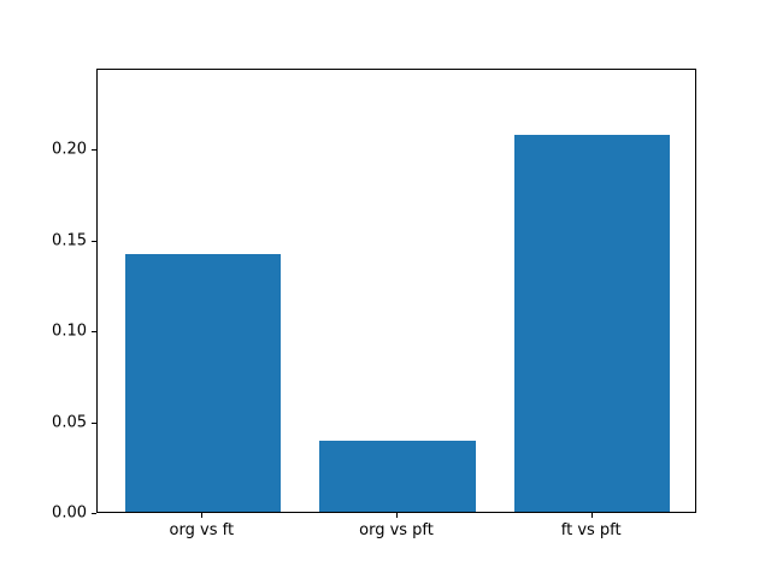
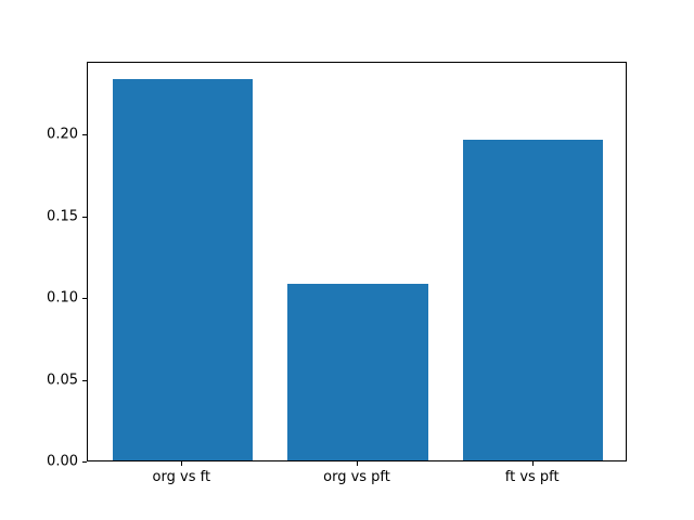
org vs ft: 0.142 -> 0.233
org vs pft: 0.039 -> 0.108
ft vs pft: 0.207 -> 0.196
